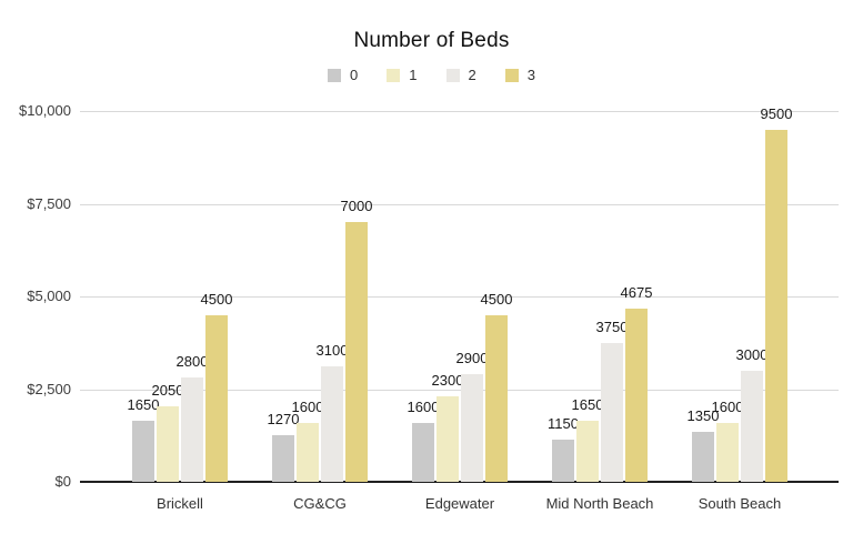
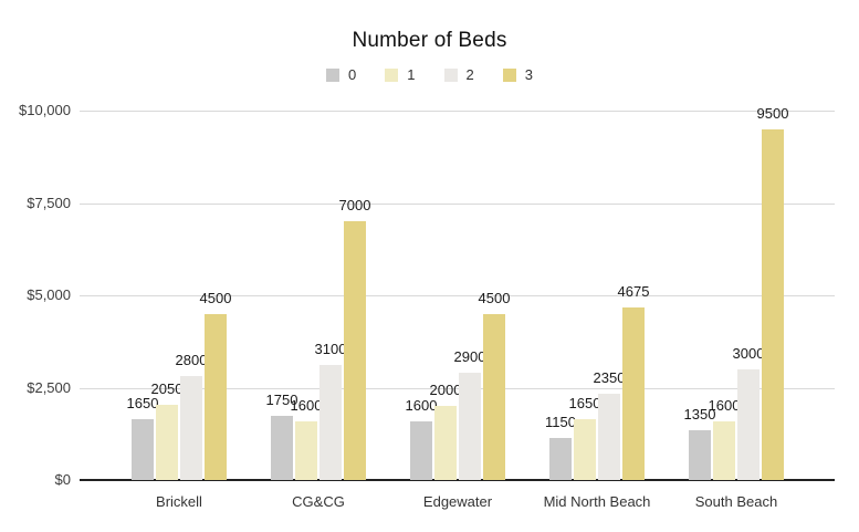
0/CG&CG: 1270 -> 1750
1/Edgewater: 2300 -> 2000
2/Mid North Beach: 3750 -> 2350
